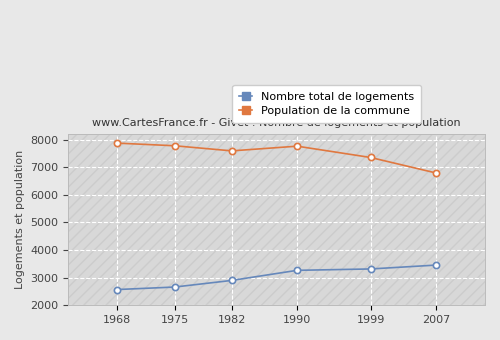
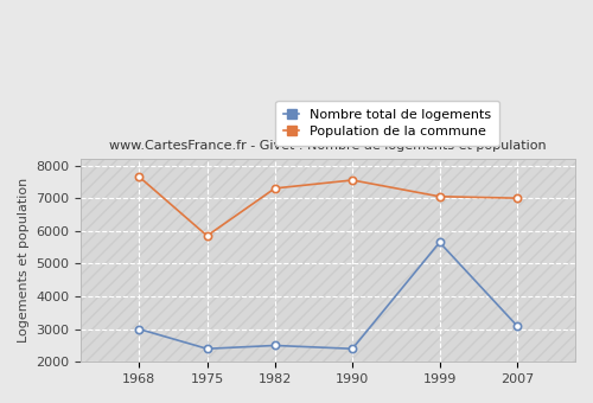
Nombre total de logements/1968: 2570 -> 3000
Population de la commune/1968: 7870 -> 7650
Nombre total de logements/1975: 2660 -> 2400
Population de la commune/1975: 7780 -> 5850
Nombre total de logements/1982: 2900 -> 2500
Population de la commune/1982: 7590 -> 7300
Nombre total de logements/1990: 3260 -> 2400
Population de la commune/1990: 7760 -> 7550
Nombre total de logements/1999: 3320 -> 5650
Population de la commune/1999: 7350 -> 7050
Nombre total de logements/2007: 3460 -> 3100
Population de la commune/2007: 6790 -> 7000
